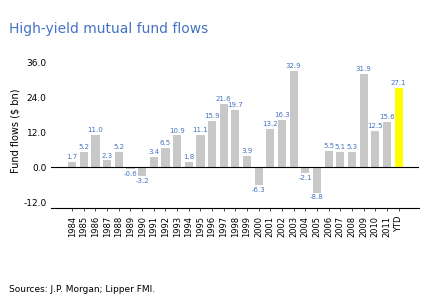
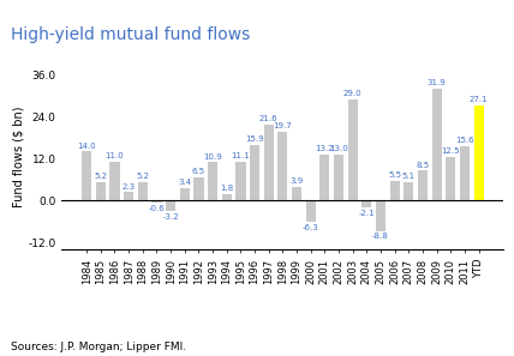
1984: 1.7 -> 14.0
2002: 16.3 -> 13.0
2003: 32.9 -> 29.0
2008: 5.3 -> 8.5
